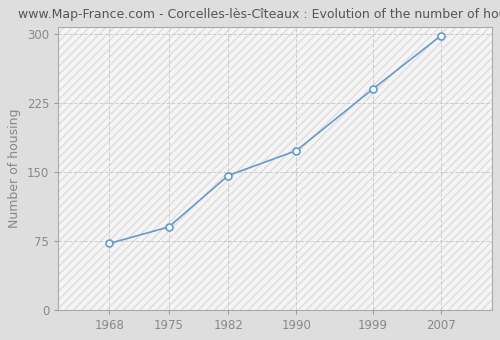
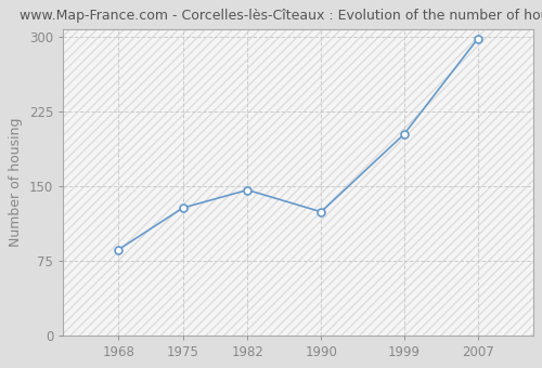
1968: 72 -> 86
1975: 90 -> 128
1990: 173 -> 124
1999: 240 -> 202
